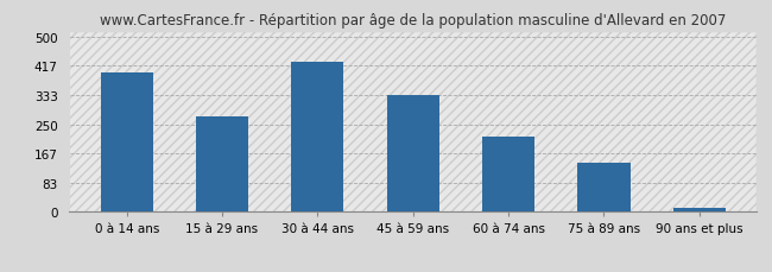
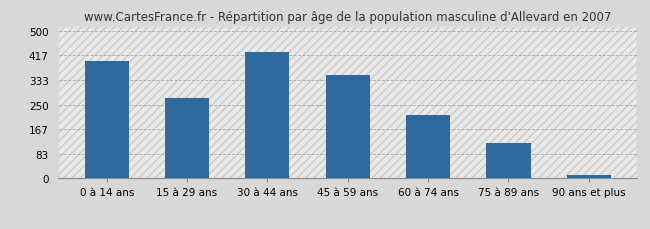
45 à 59 ans: 335 -> 352
75 à 89 ans: 140 -> 120
